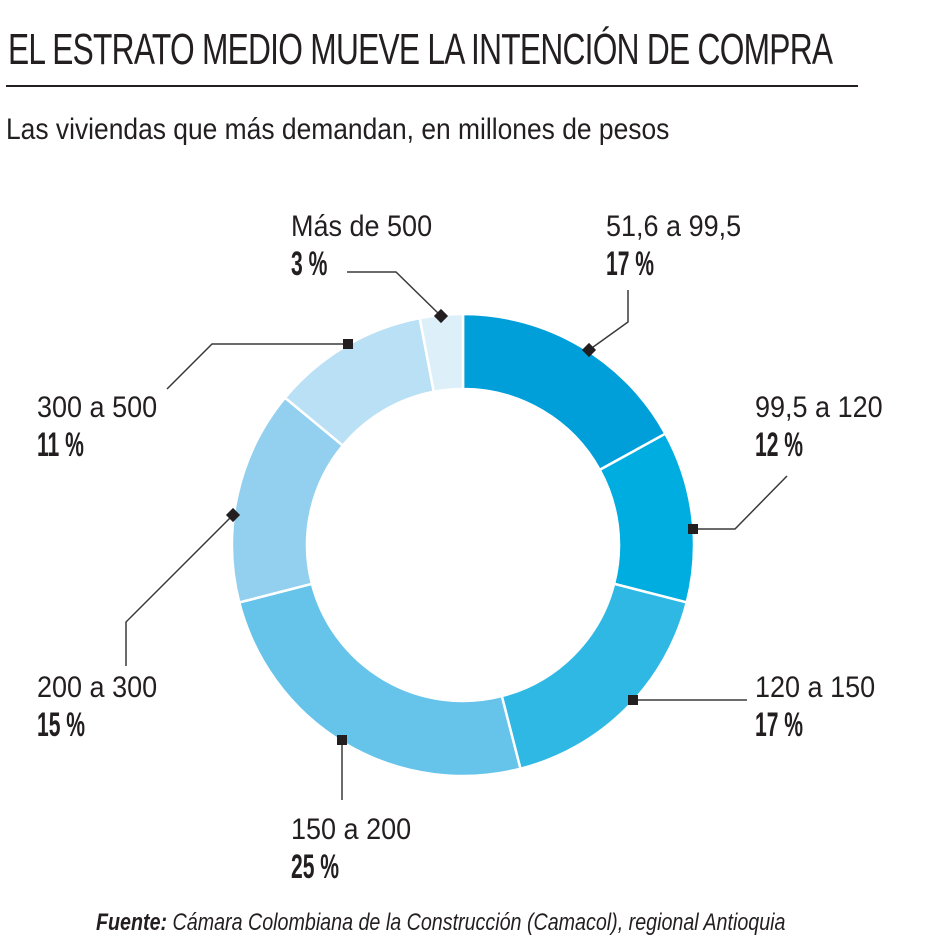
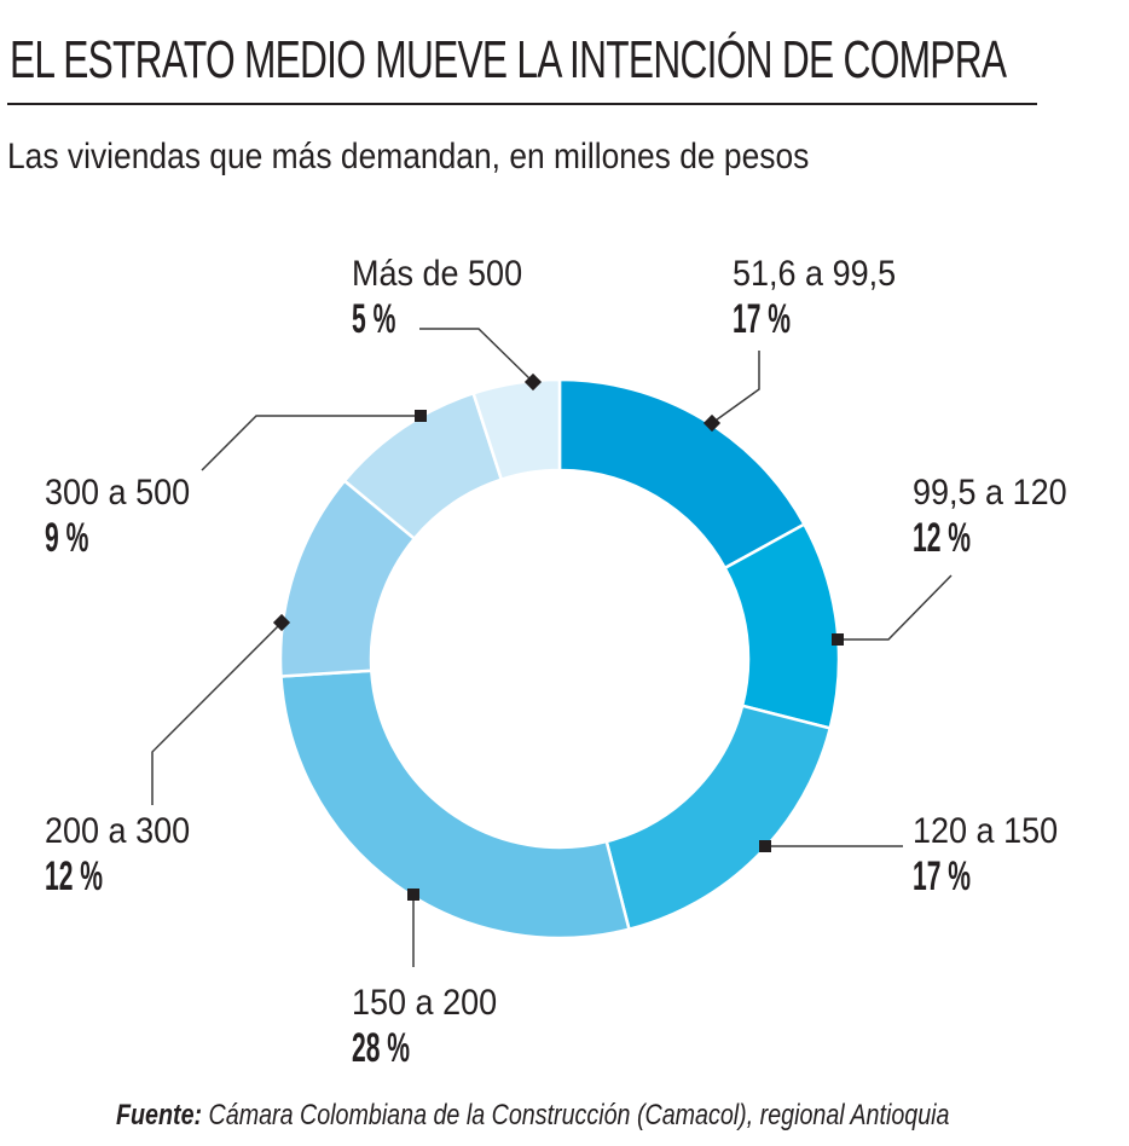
150 a 200: 25 -> 28
200 a 300: 15 -> 12
300 a 500: 11 -> 9
Más de 500: 3 -> 5
